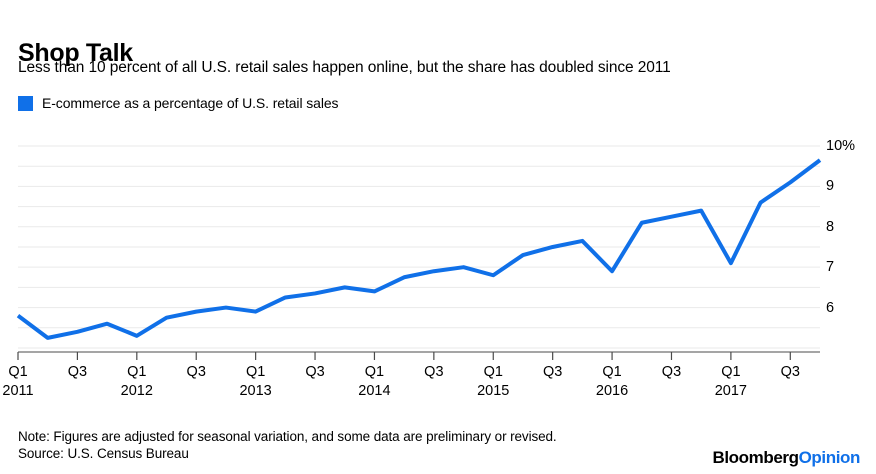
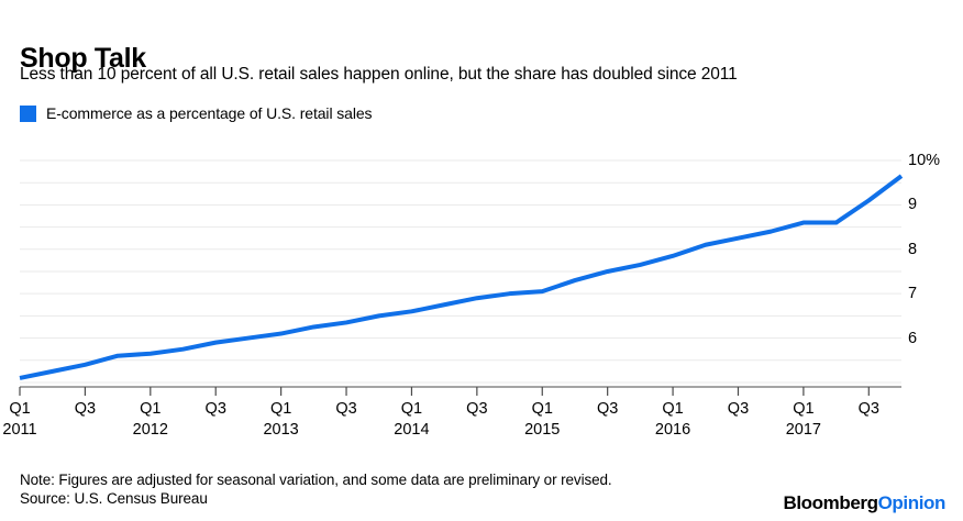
Q1 2011: 5.8% -> 5.1%
Q1 2012: 5.3% -> 5.7%
Q1 2013: 5.9% -> 6.1%
Q1 2014: 6.4% -> 6.6%
Q1 2015: 6.8% -> 7.0%
Q1 2016: 6.9% -> 7.8%
Q1 2017: 7.1% -> 8.6%
